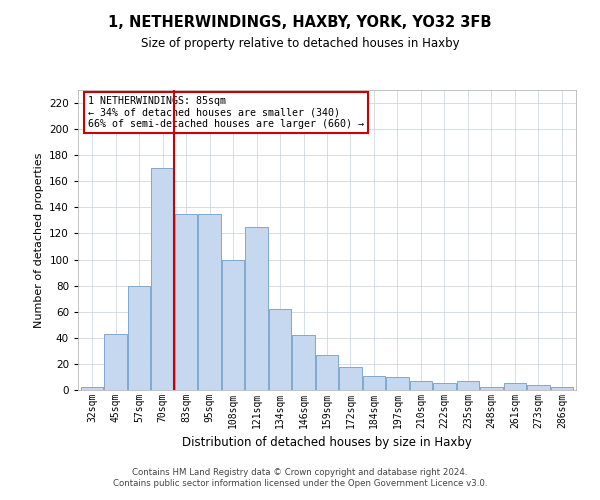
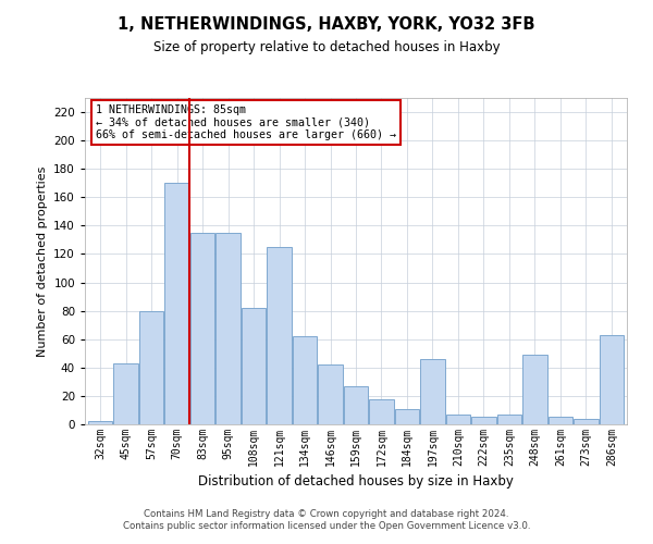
108sqm: 100 -> 82
197sqm: 10 -> 46
248sqm: 2 -> 49
286sqm: 2 -> 63
